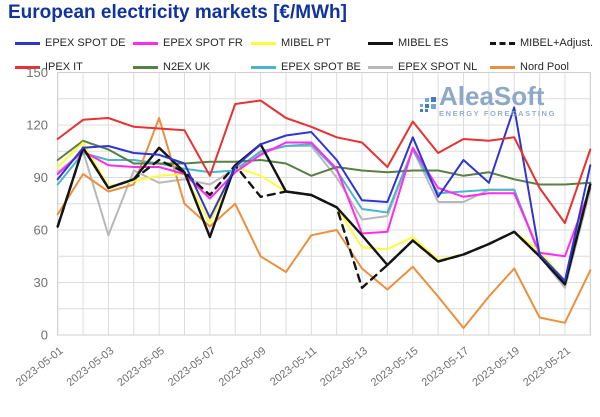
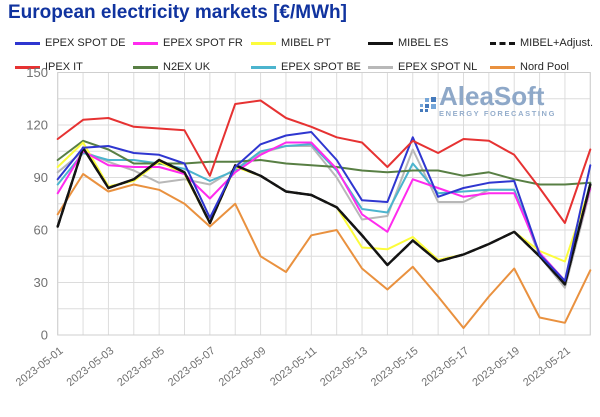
EPEX SPOT FR/2023-05-01: 92 -> 81
EPEX SPOT NL/2023-05-03: 57 -> 99
MIBEL PT/2023-05-05: 91 -> 99
MIBEL ES/2023-05-05: 107 -> 100
Nord Pool/2023-05-05: 124 -> 83
MIBEL ES/2023-05-07: 56 -> 64
MIBEL+Adjust./2023-05-07: 80 -> 64
EPEX SPOT BE/2023-05-07: 93 -> 88
MIBEL ES/2023-05-09: 109 -> 91
MIBEL+Adjust./2023-05-09: 79 -> 91
N2EX UK/2023-05-11: 91 -> 97
EPEX SPOT FR/2023-05-13: 58 -> 69
MIBEL+Adjust./2023-05-13: 27 -> 57
EPEX SPOT FR/2023-05-15: 107 -> 89
IPEX IT/2023-05-15: 122 -> 111
EPEX SPOT BE/2023-05-15: 106 -> 98
EPEX SPOT DE/2023-05-17: 100 -> 84
EPEX SPOT DE/2023-05-19: 130 -> 88
IPEX IT/2023-05-19: 113 -> 103
EPEX SPOT FR/2023-05-21: 45 -> 31
MIBEL PT/2023-05-21: 31 -> 42
